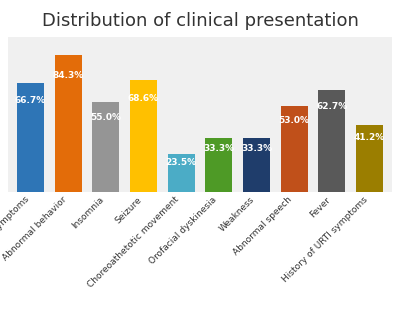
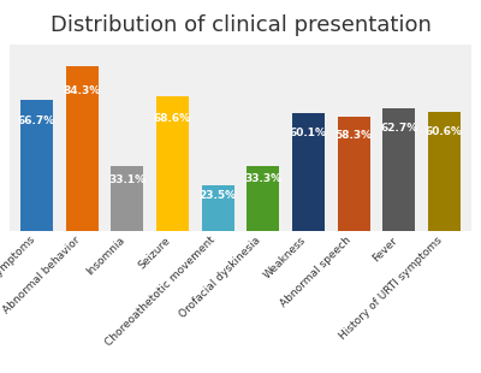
Insomnia: 55.0% -> 33.1%
Weakness: 33.3% -> 60.1%
Abnormal speech: 53.0% -> 58.3%
History of URTI symptoms: 41.2% -> 60.6%
